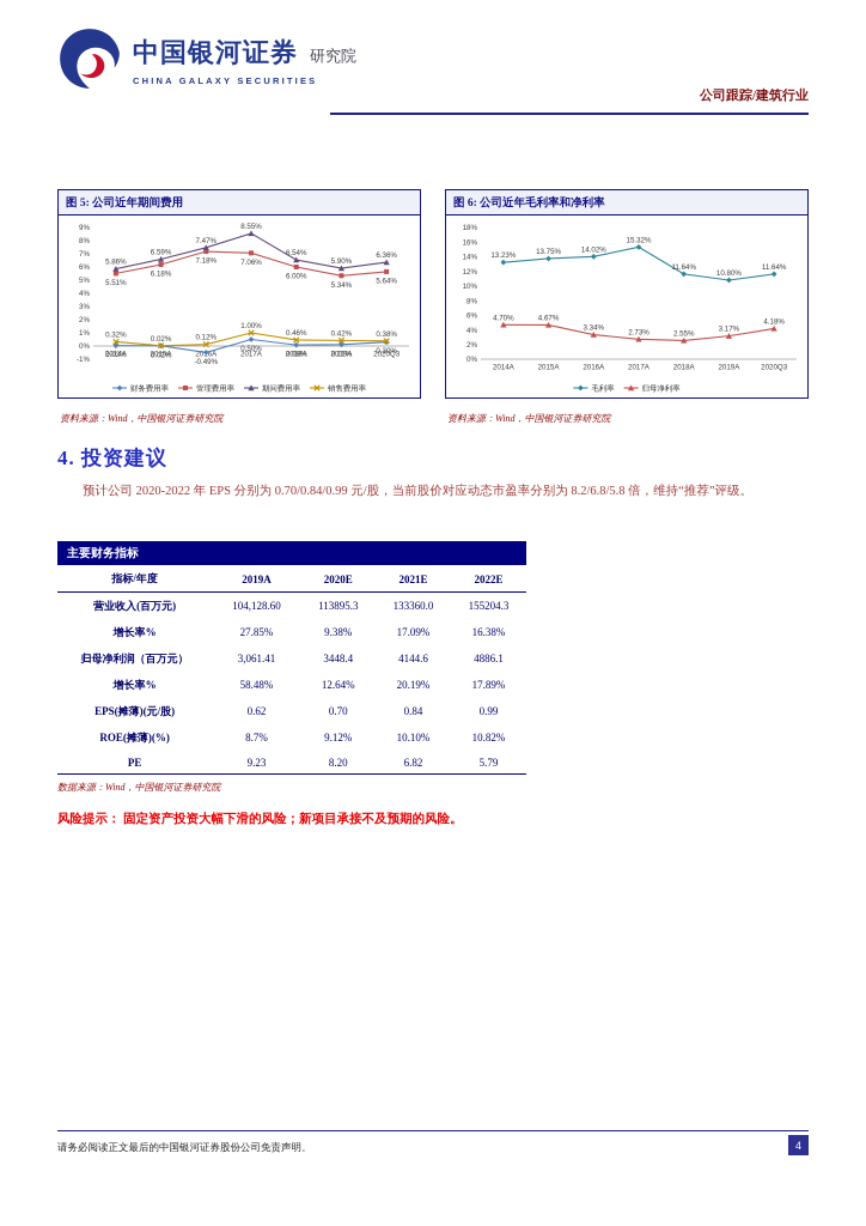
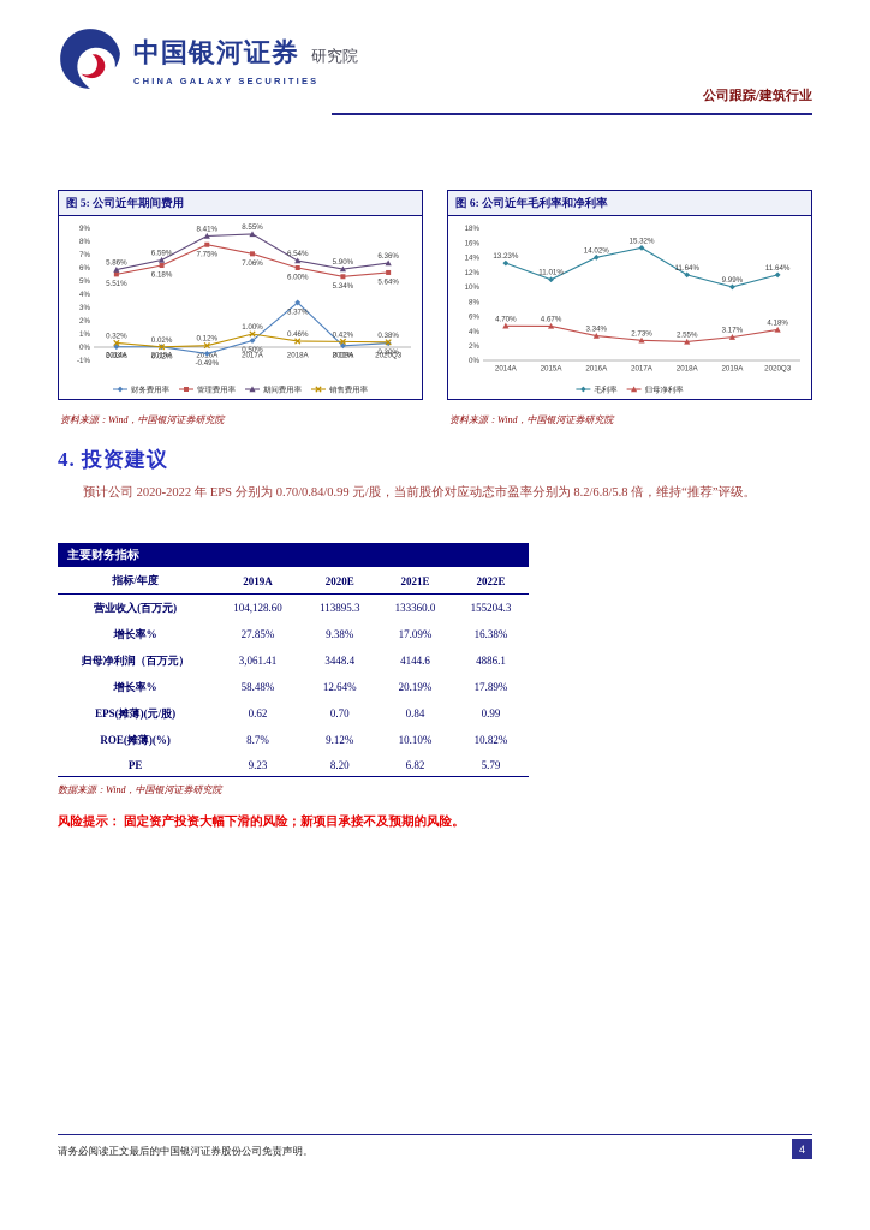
图 5: 公司近年期间费用/管理费用率/2016A: 7.18% -> 7.75%
图 5: 公司近年期间费用/期间费用率/2016A: 7.47% -> 8.41%
图 5: 公司近年期间费用/财务费用率/2018A: 0.08% -> 3.37%
图 6: 公司近年毛利率和净利率/毛利率/2015A: 13.75% -> 11.01%
图 6: 公司近年毛利率和净利率/毛利率/2019A: 10.80% -> 9.99%
